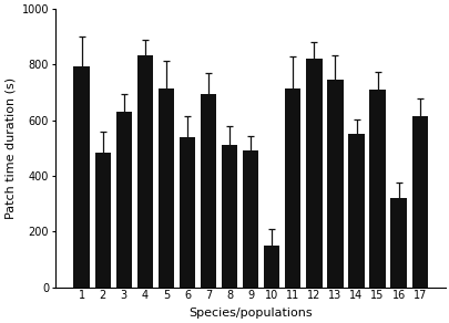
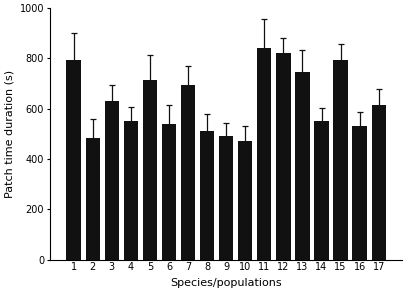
4: 835 -> 553
10: 150 -> 470
11: 715 -> 840
15: 710 -> 793
16: 320 -> 530
